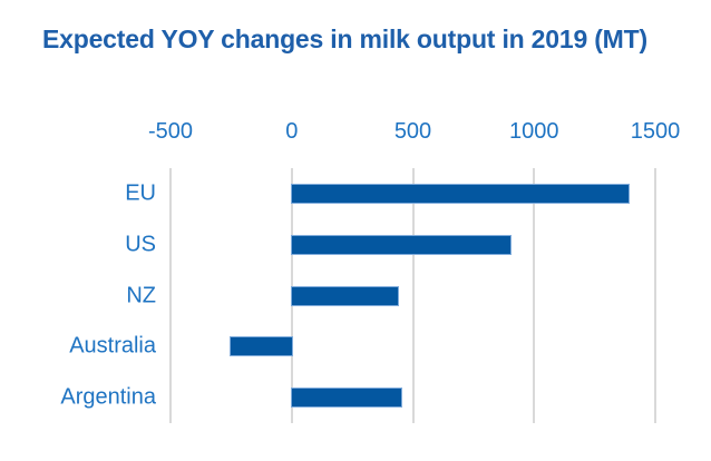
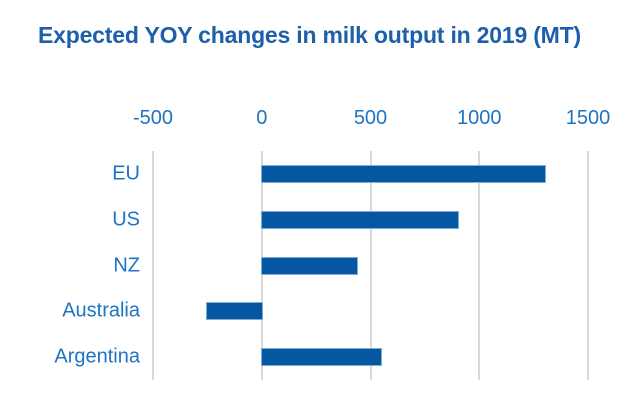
EU: 1390 -> 1300
Argentina: 450 -> 550
